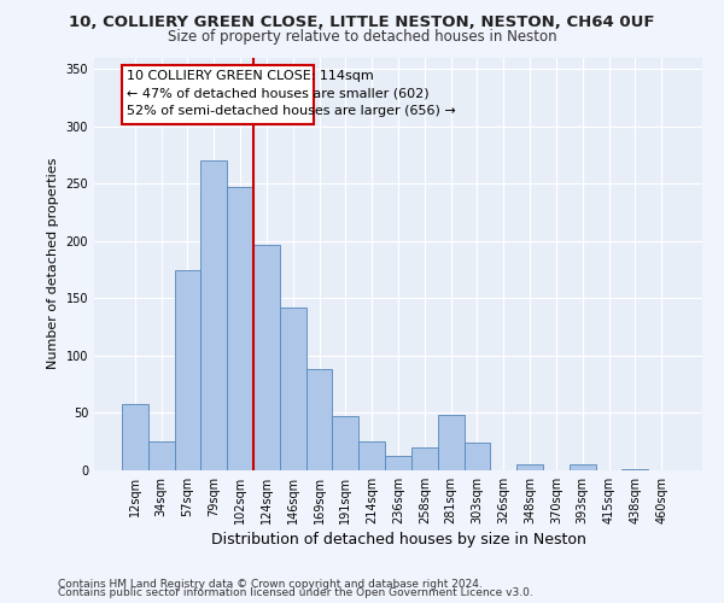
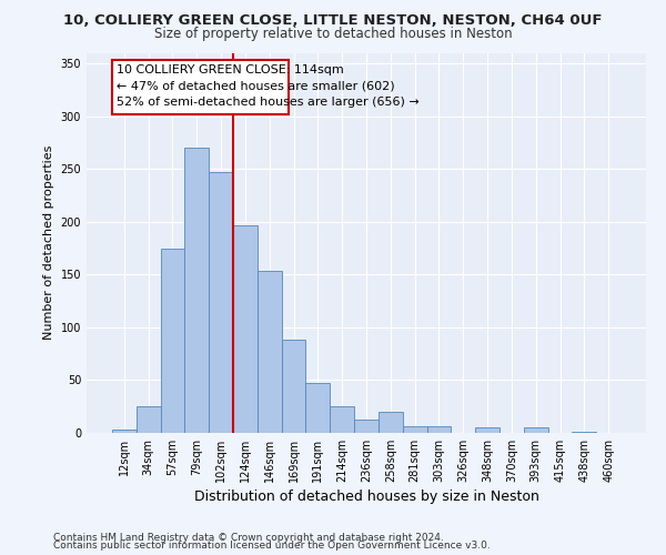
12sqm: 58 -> 3
146sqm: 142 -> 153
281sqm: 48 -> 6
303sqm: 24 -> 6
